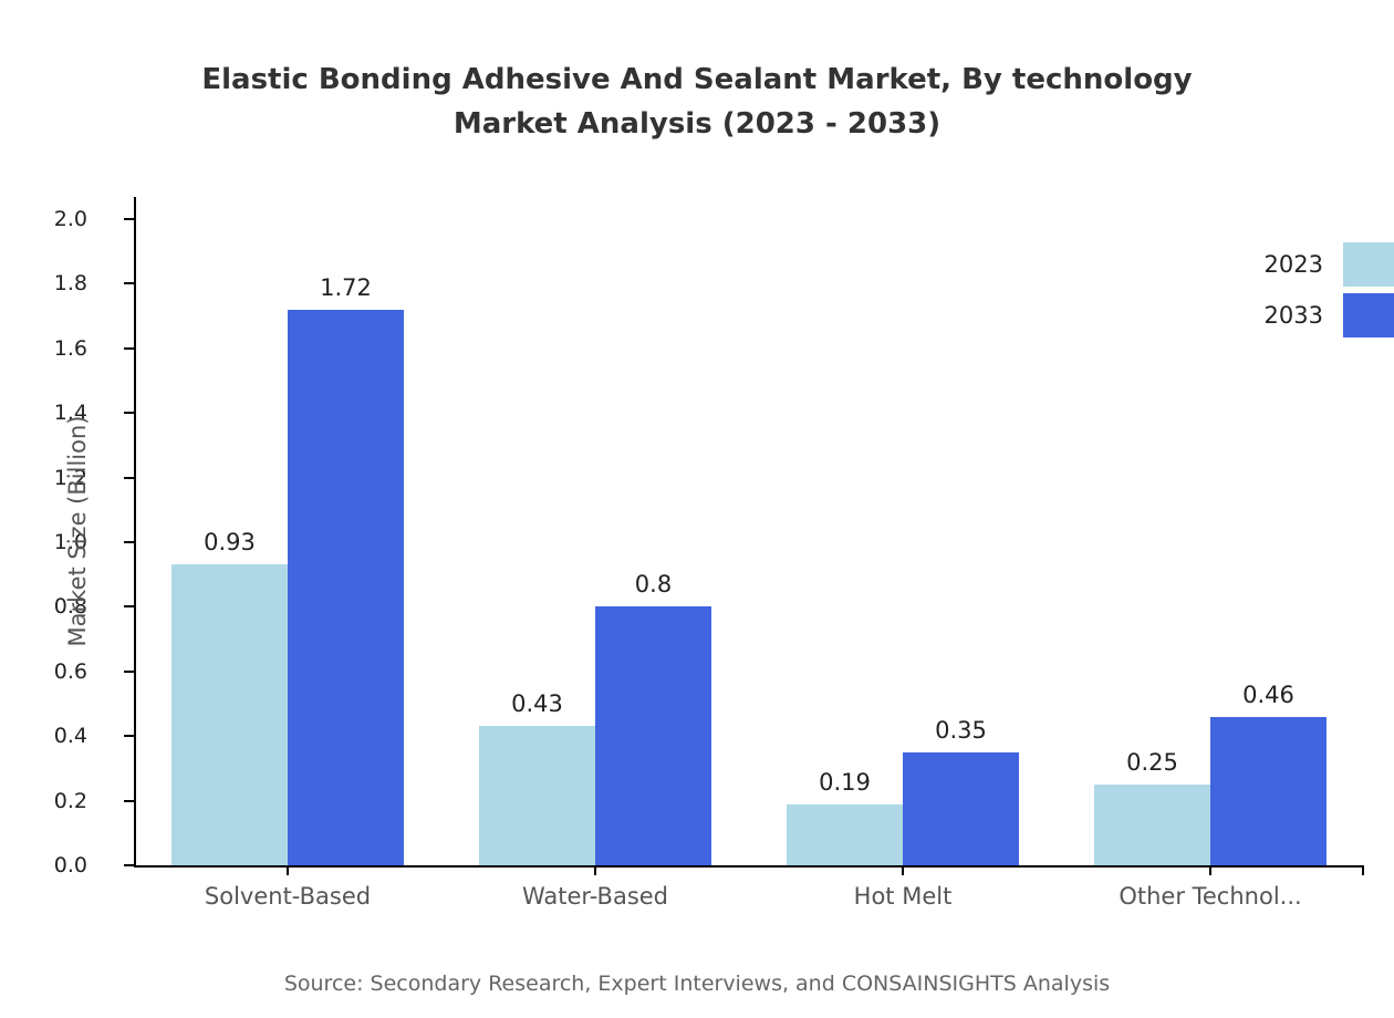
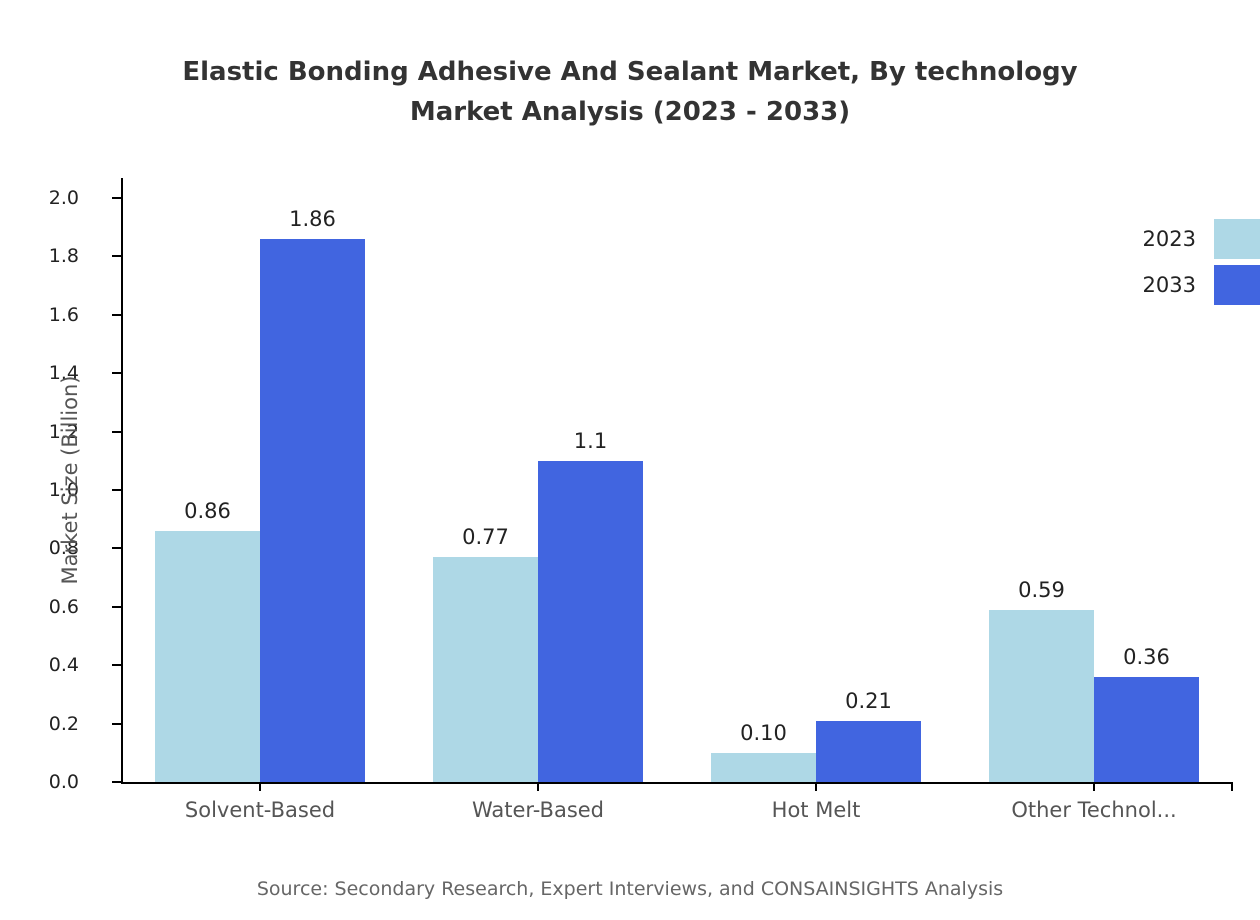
2023/Solvent-Based: 0.93 -> 0.86
2033/Solvent-Based: 1.72 -> 1.86
2023/Water-Based: 0.43 -> 0.77
2033/Water-Based: 0.8 -> 1.1
2023/Hot Melt: 0.19 -> 0.10
2033/Hot Melt: 0.35 -> 0.21
2023/Other Technol...: 0.25 -> 0.59
2033/Other Technol...: 0.46 -> 0.36
